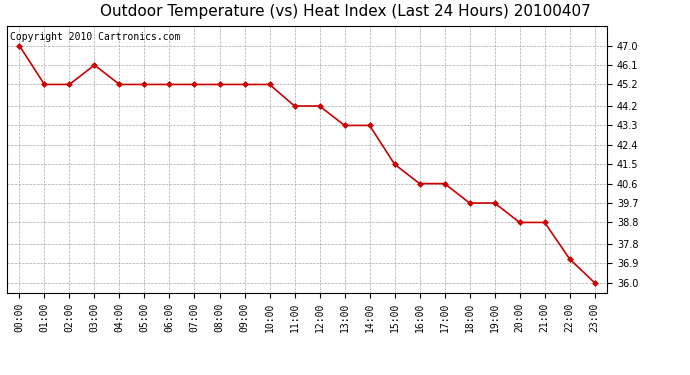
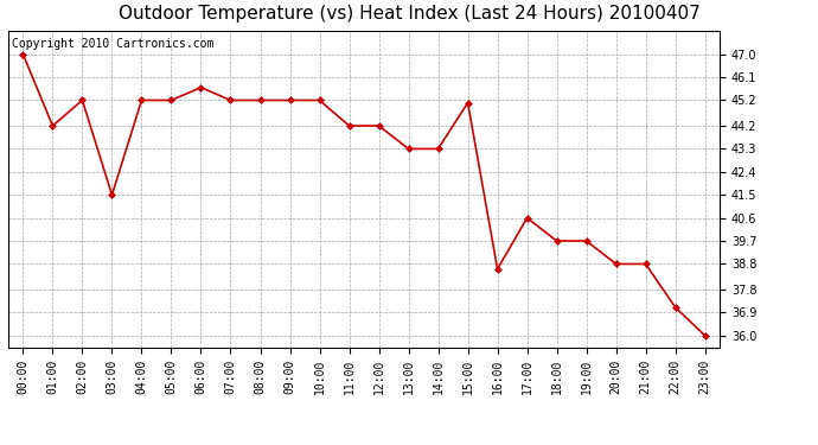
01:00: 45.2 -> 44.2
03:00: 46.1 -> 41.5
06:00: 45.2 -> 45.7
15:00: 41.5 -> 45.1
16:00: 40.6 -> 38.6
